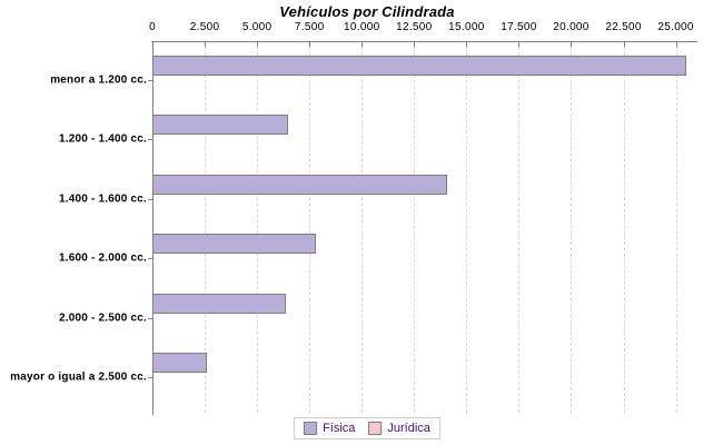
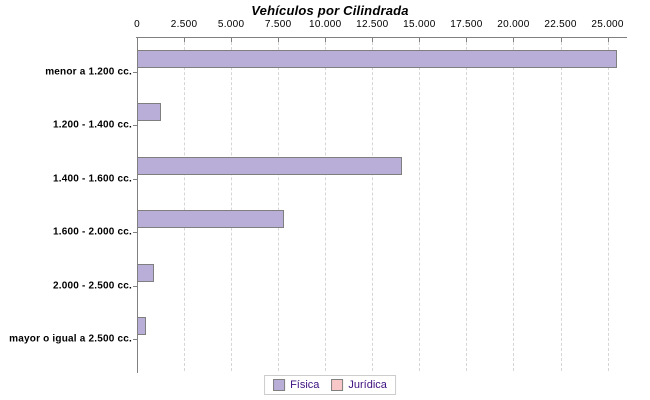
Física/1.200 - 1.400 cc.: 6500 -> 1300
Física/2.000 - 2.500 cc.: 6400 -> 900
Física/mayor o igual a 2.500 cc.: 2600 -> 500
